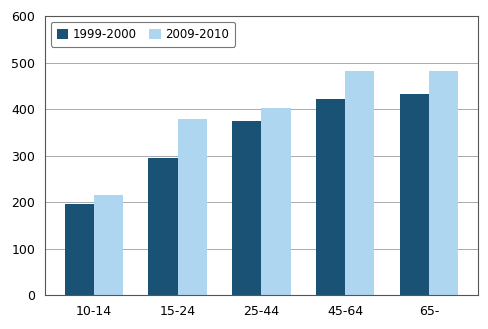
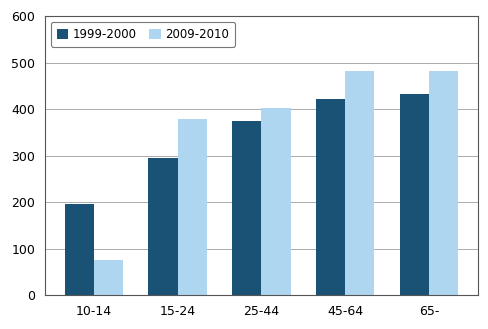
2009-2010/10-14: 215 -> 75
